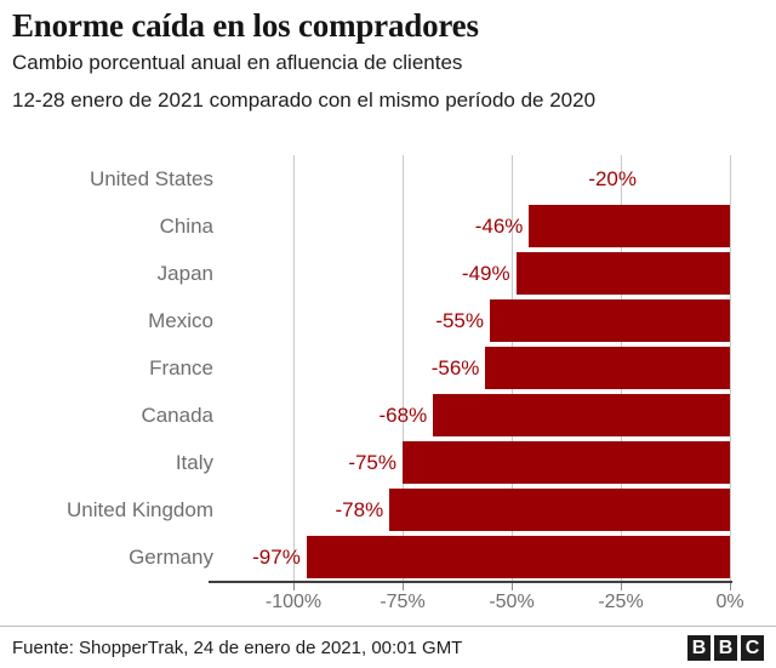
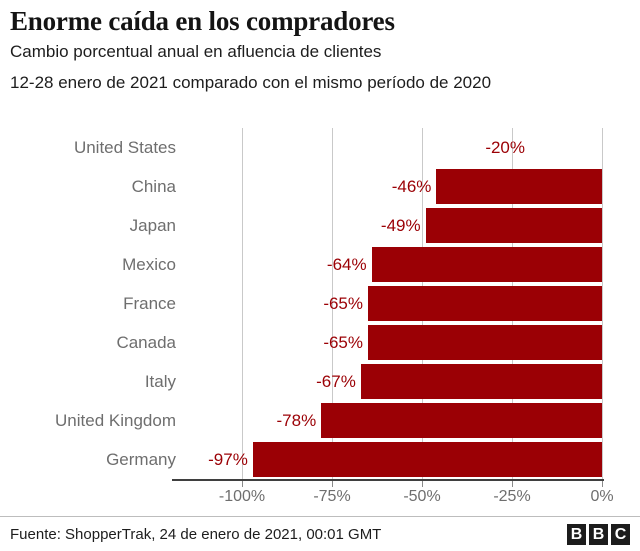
Mexico: -55% -> -64%
France: -56% -> -65%
Canada: -68% -> -65%
Italy: -75% -> -67%
